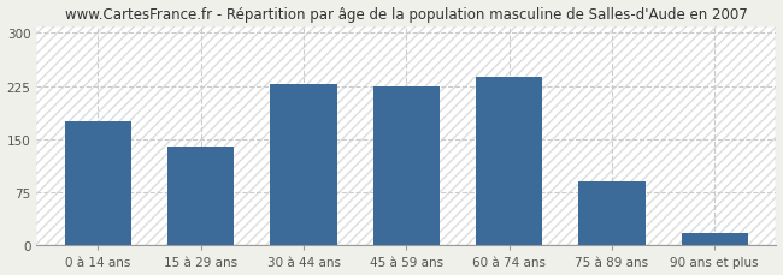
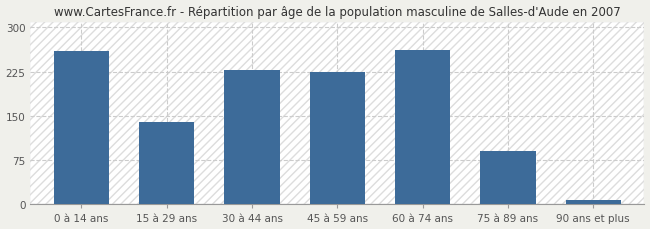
0 à 14 ans: 176 -> 260
60 à 74 ans: 238 -> 262
90 ans et plus: 18 -> 8
